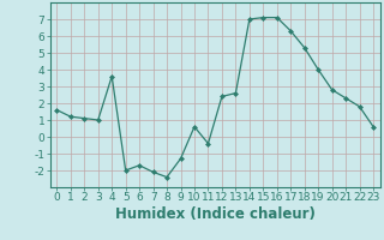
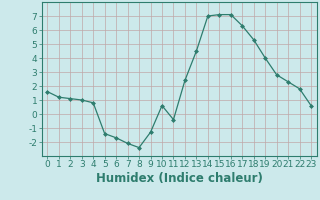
4: 3.6 -> 0.8
5: -2.0 -> -1.4
13: 2.6 -> 4.5
